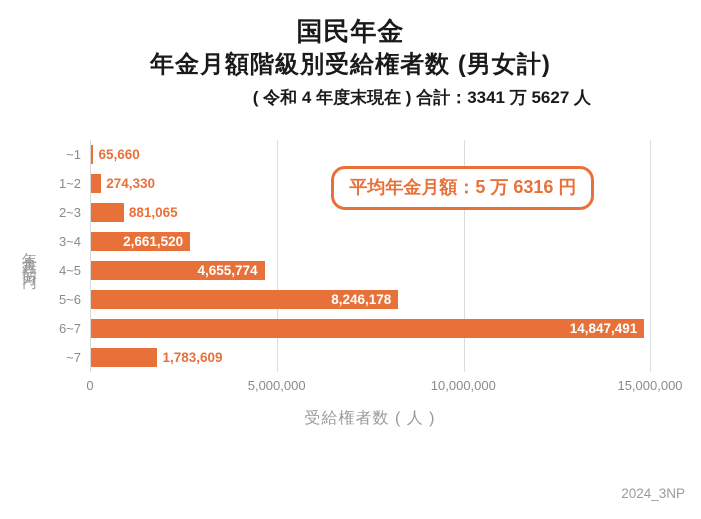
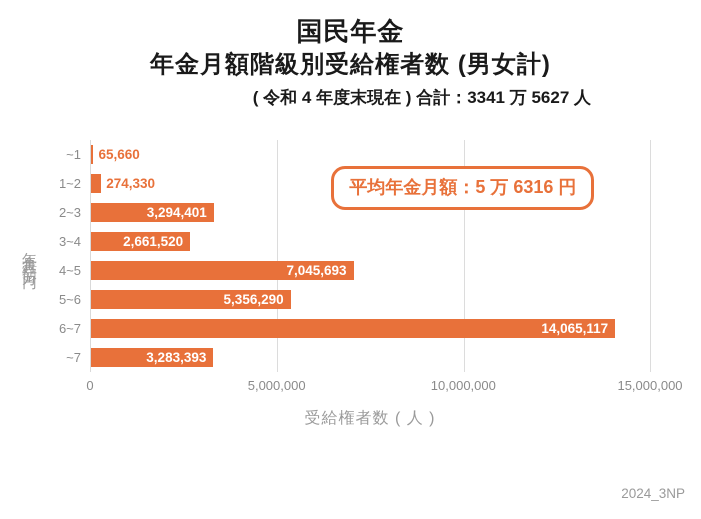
2~3: 881,065 -> 3,294,401
4~5: 4,655,774 -> 7,045,693
5~6: 8,246,178 -> 5,356,290
6~7: 14,847,491 -> 14,065,117
~7: 1,783,609 -> 3,283,393
